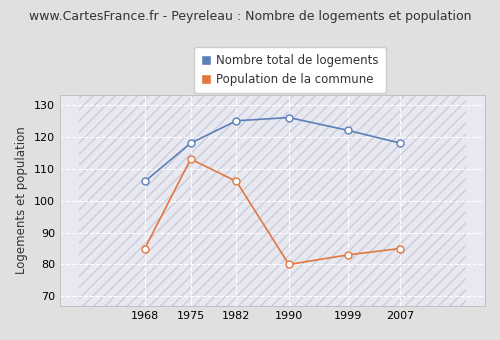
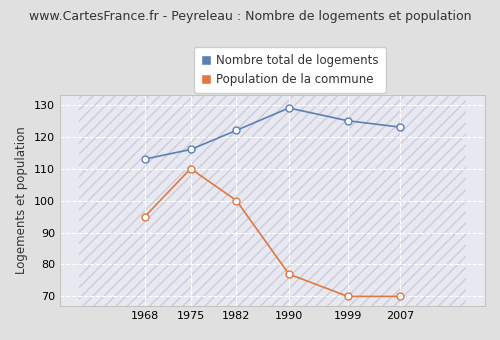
Nombre total de logements/1968: 106 -> 113
Population de la commune/1968: 85 -> 95
Nombre total de logements/1975: 118 -> 116
Population de la commune/1975: 113 -> 110
Nombre total de logements/1982: 125 -> 122
Population de la commune/1982: 106 -> 100
Nombre total de logements/1990: 126 -> 129
Population de la commune/1990: 80 -> 77
Nombre total de logements/1999: 122 -> 125
Population de la commune/1999: 83 -> 70
Nombre total de logements/2007: 118 -> 123
Population de la commune/2007: 85 -> 70
